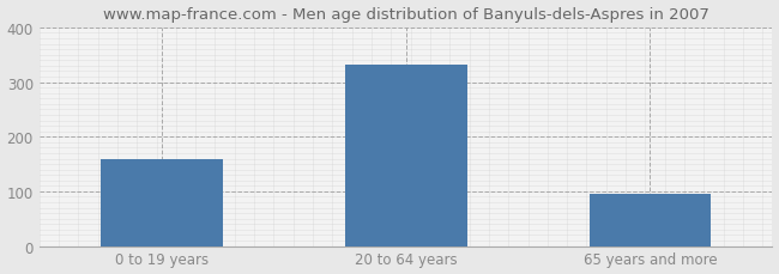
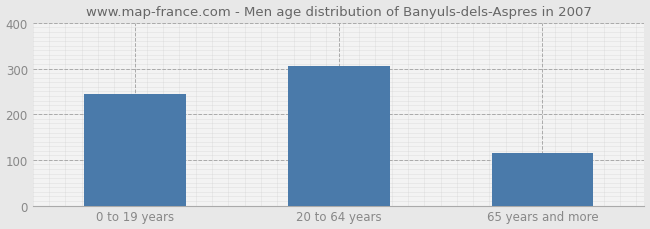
0 to 19 years: 158 -> 245
20 to 64 years: 332 -> 305
65 years and more: 96 -> 115
